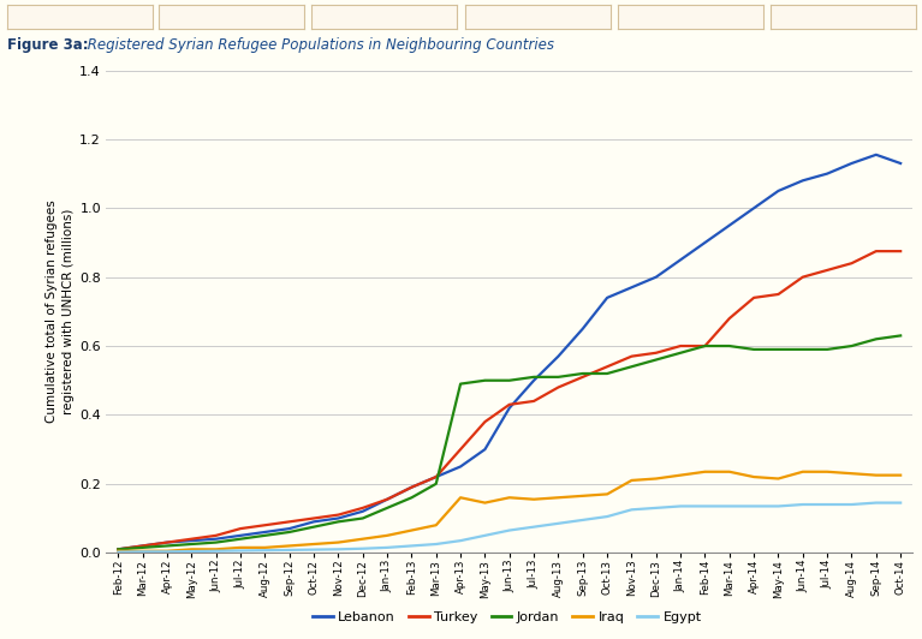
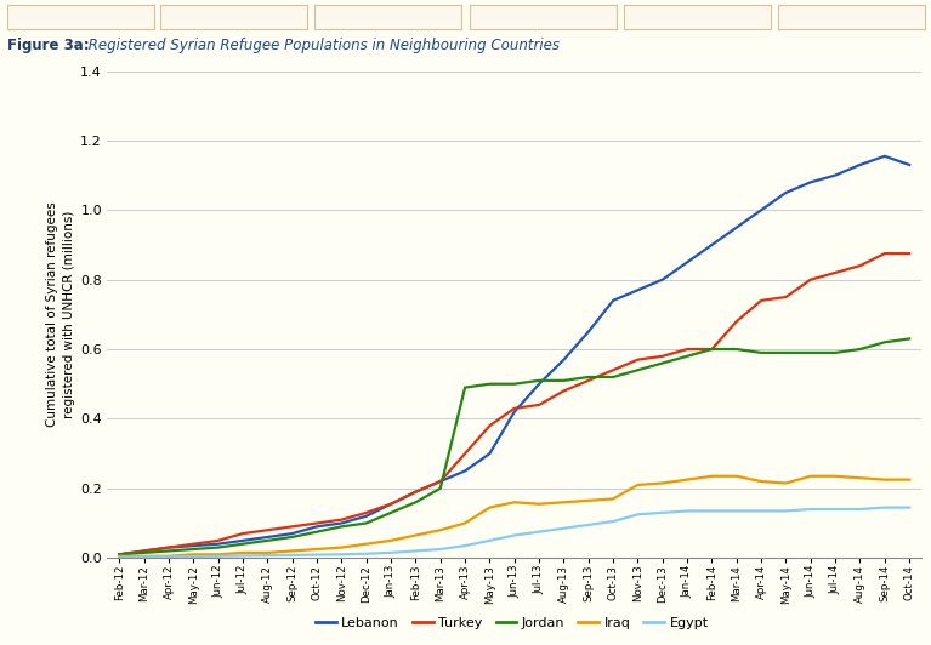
Iraq/Apr-13: 0.160 -> 0.100
